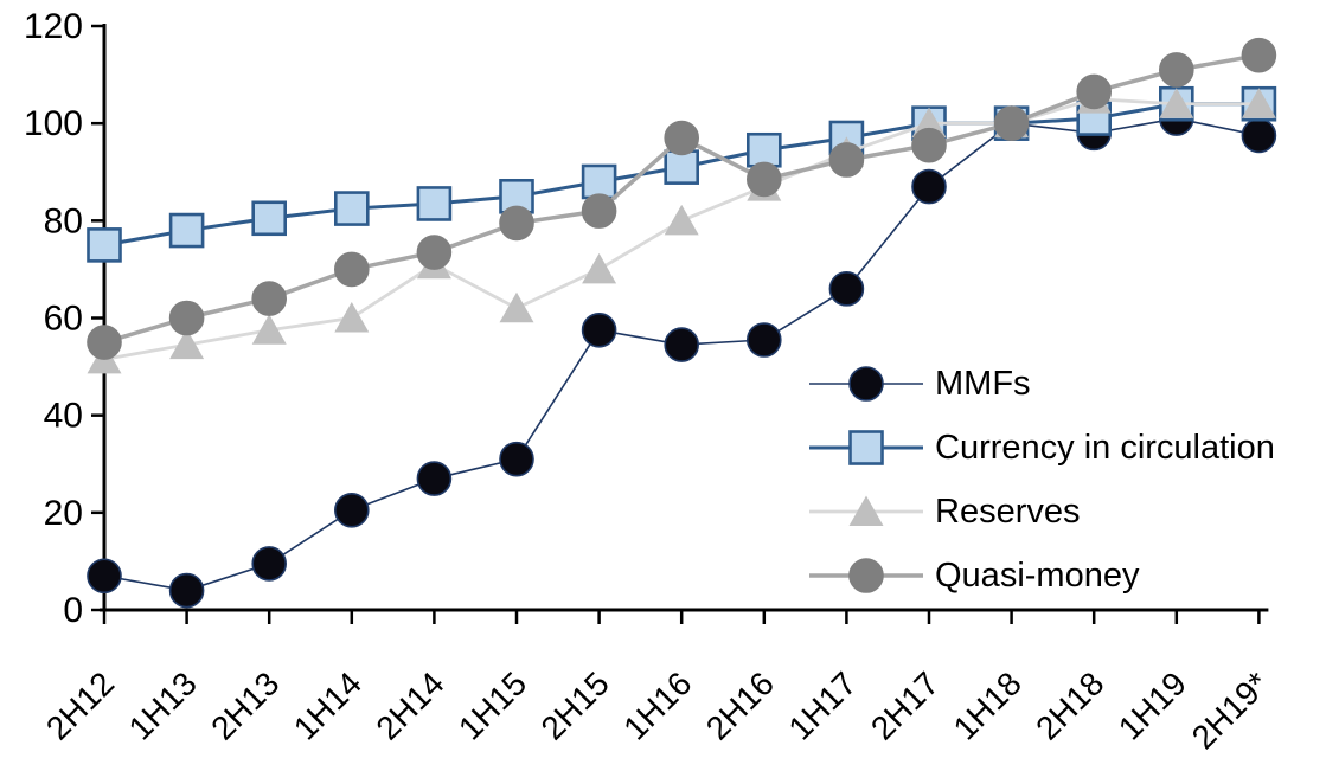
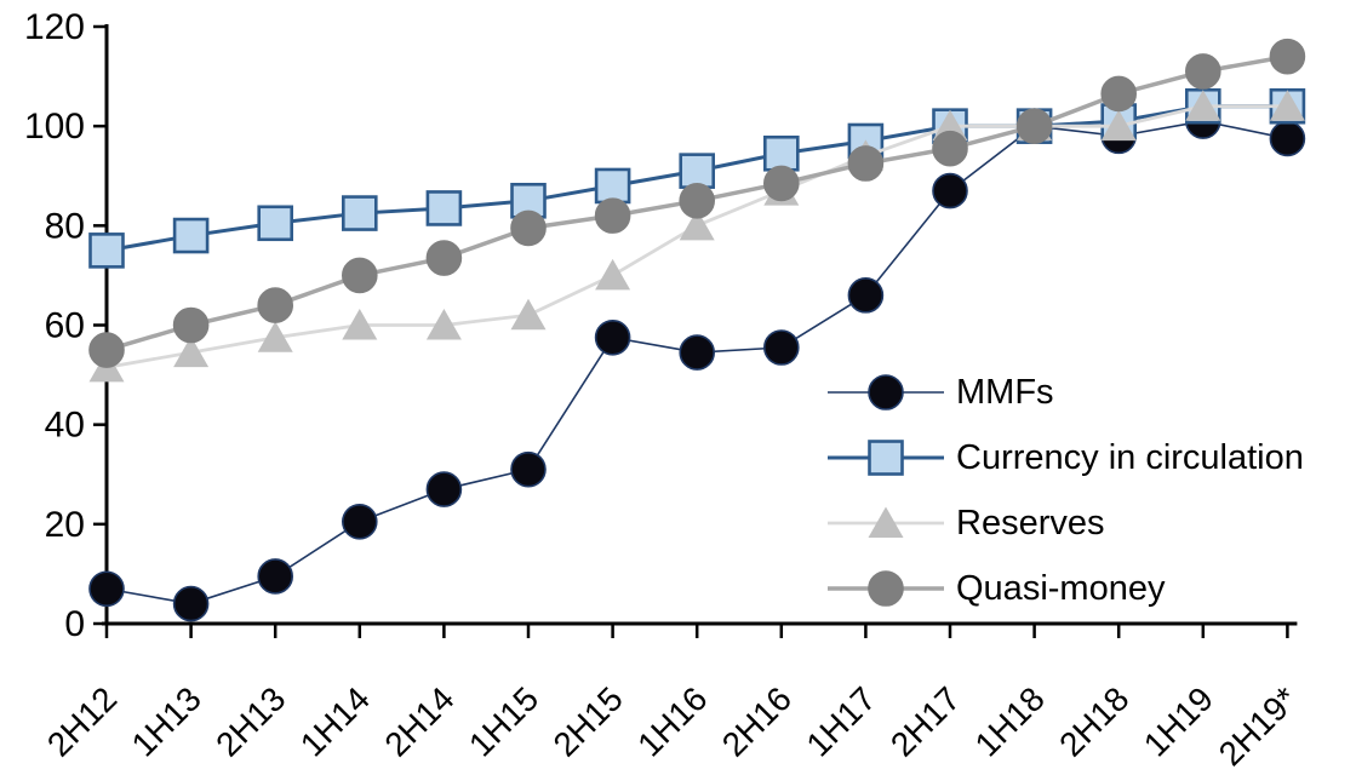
Reserves/2H14: 71 -> 60
Quasi-money/1H16: 97 -> 85
Reserves/2H18: 105 -> 100
